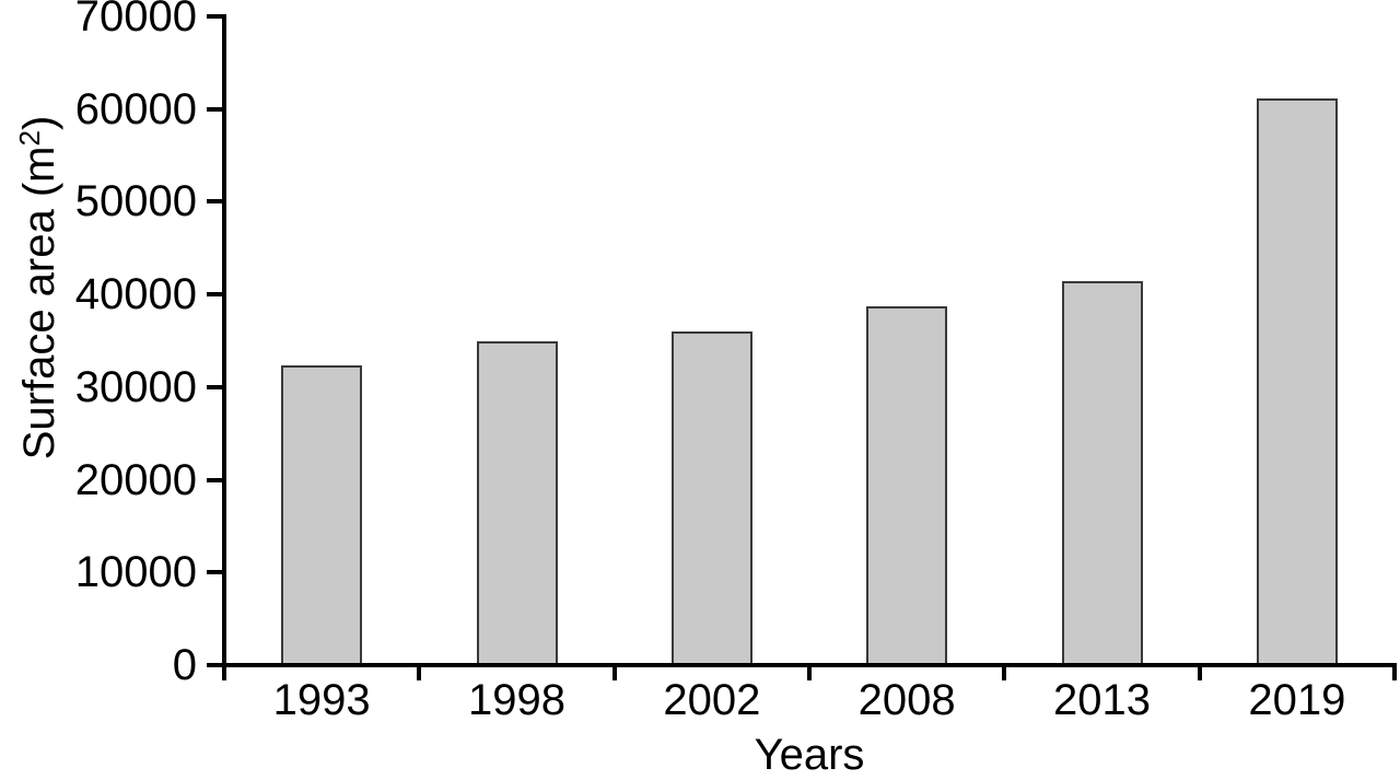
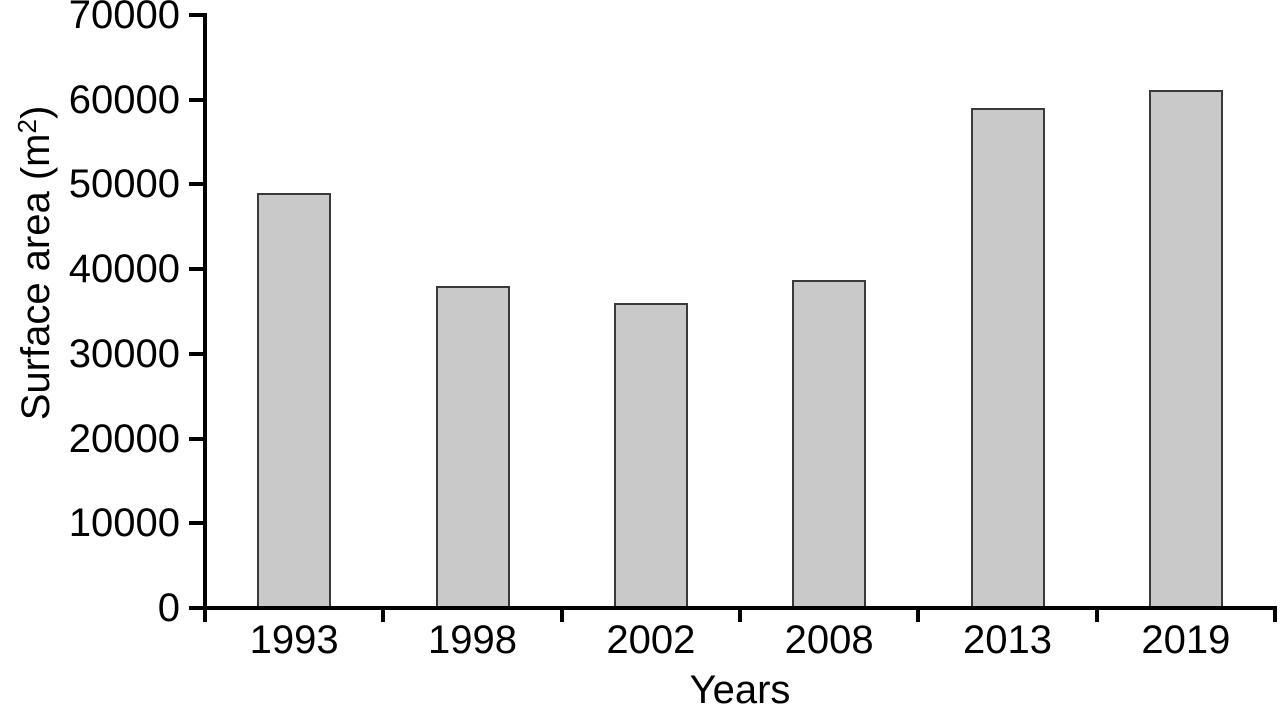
1993: 32000 -> 49000
1998: 35000 -> 38000
2013: 41000 -> 59000
